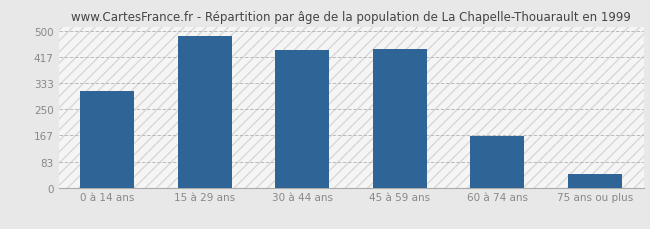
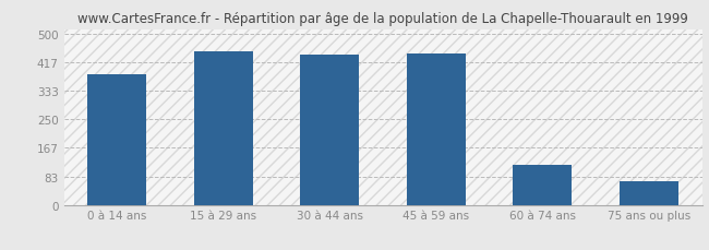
0 à 14 ans: 310 -> 383
15 à 29 ans: 485 -> 451
60 à 74 ans: 165 -> 118
75 ans ou plus: 45 -> 68
